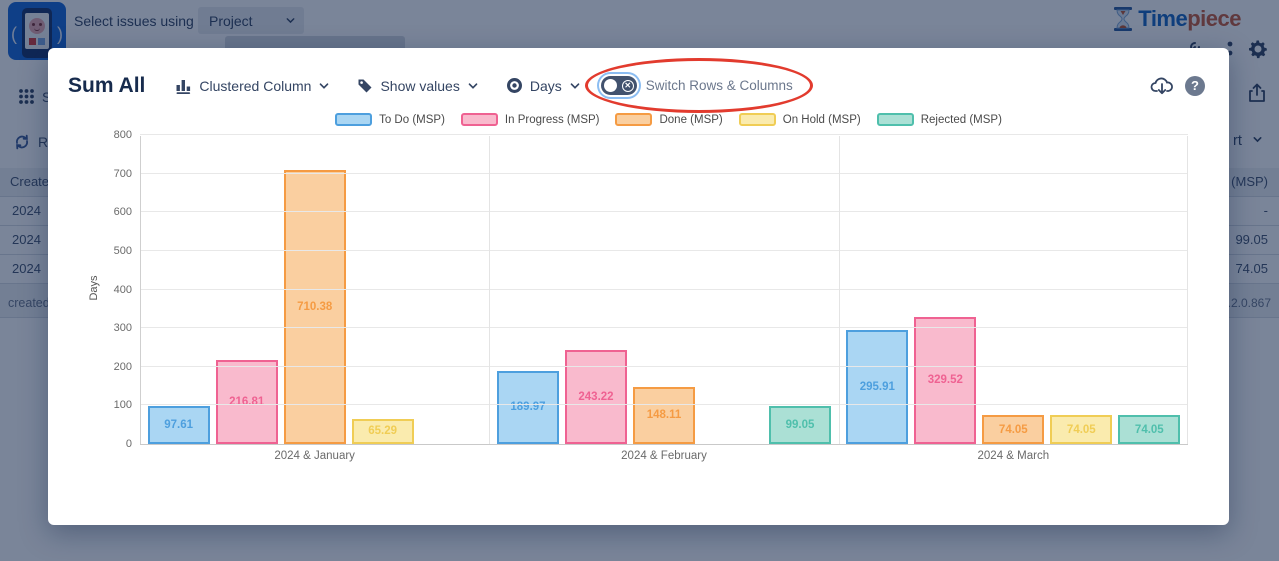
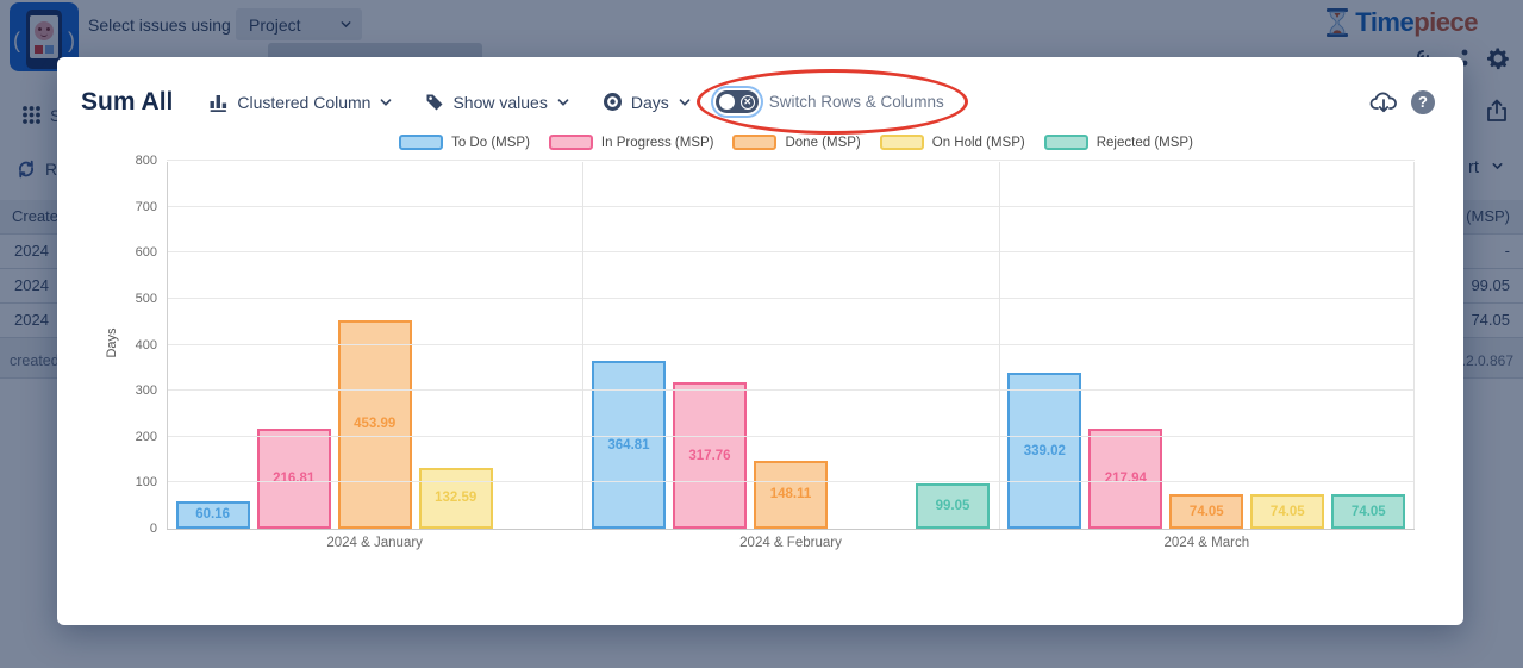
To Do (MSP)/2024 & January: 97.61 -> 60.16
Done (MSP)/2024 & January: 710.38 -> 453.99
On Hold (MSP)/2024 & January: 65.29 -> 132.59
To Do (MSP)/2024 & February: 189.97 -> 364.81
In Progress (MSP)/2024 & February: 243.22 -> 317.76
To Do (MSP)/2024 & March: 295.91 -> 339.02
In Progress (MSP)/2024 & March: 329.52 -> 217.94
